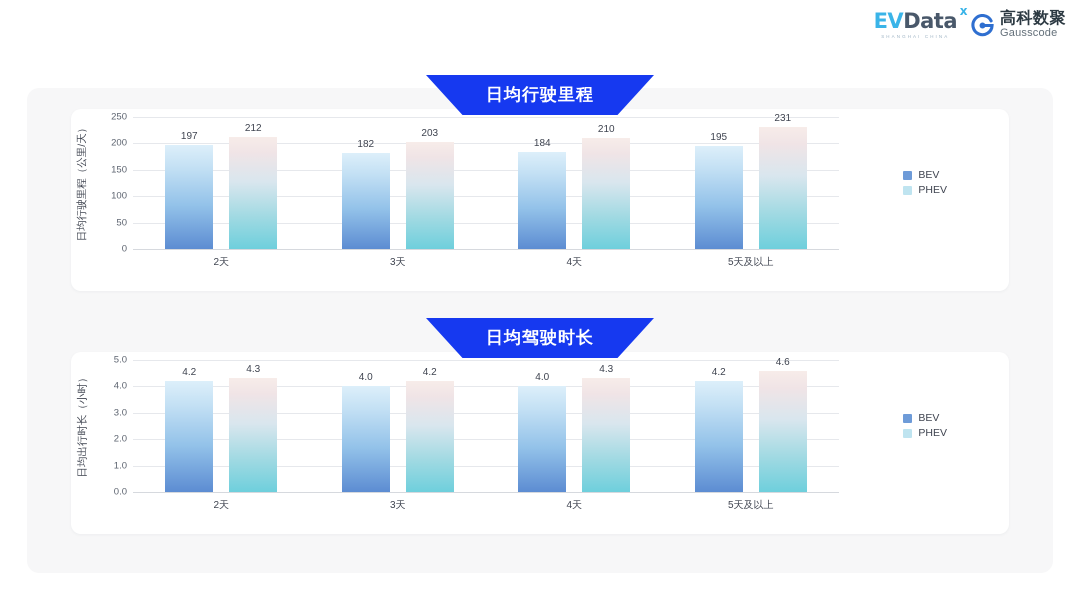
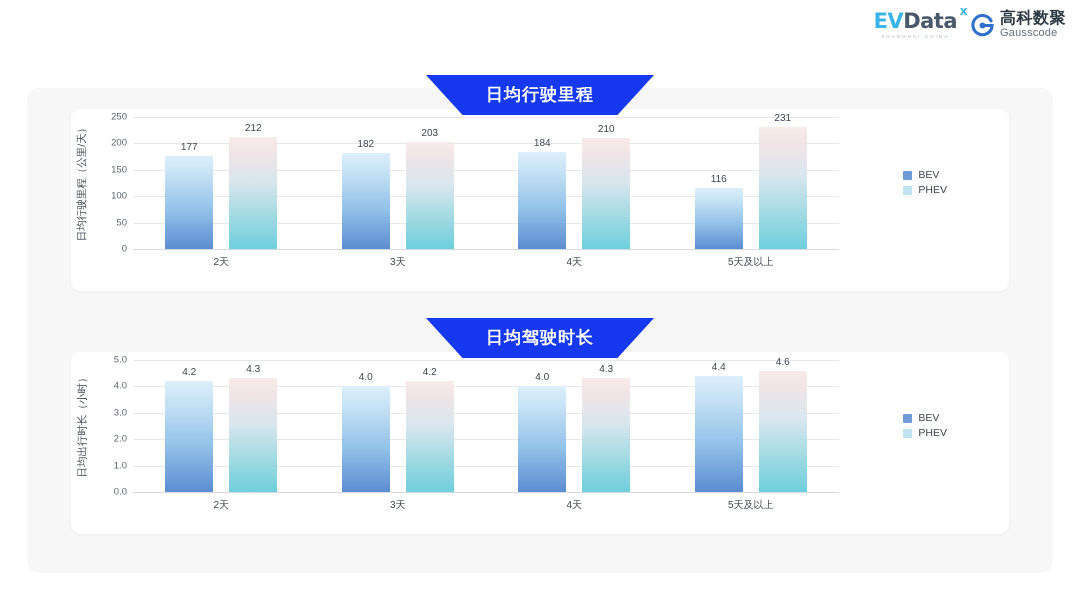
日均行驶里程/BEV/2天: 197 -> 177
日均行驶里程/BEV/5天及以上: 195 -> 116
日均驾驶时长/BEV/5天及以上: 4.2 -> 4.4
